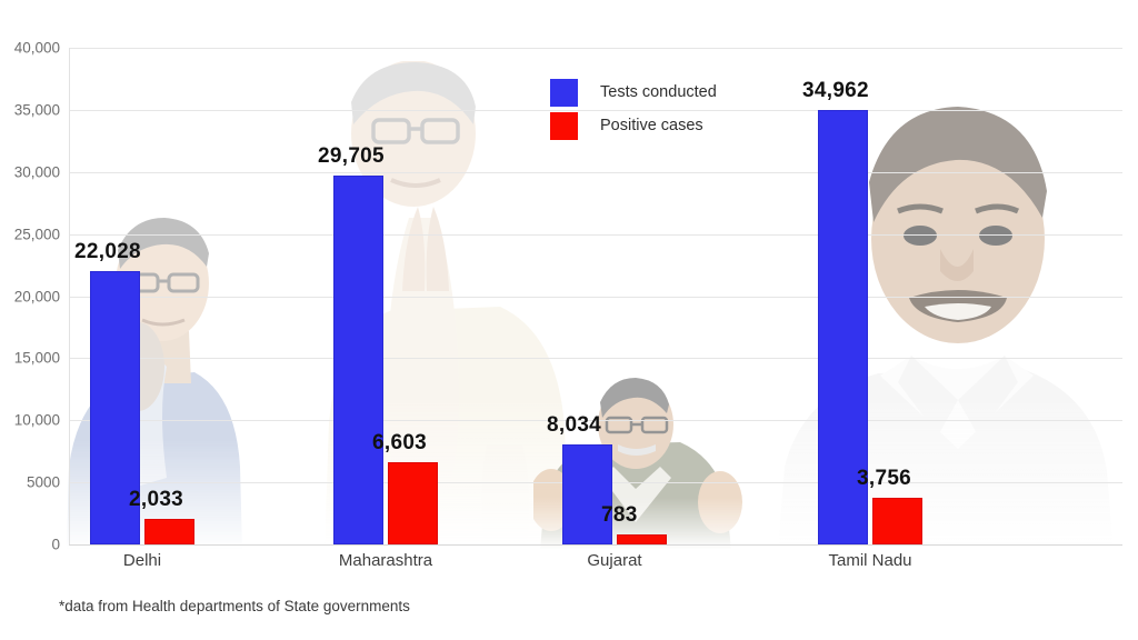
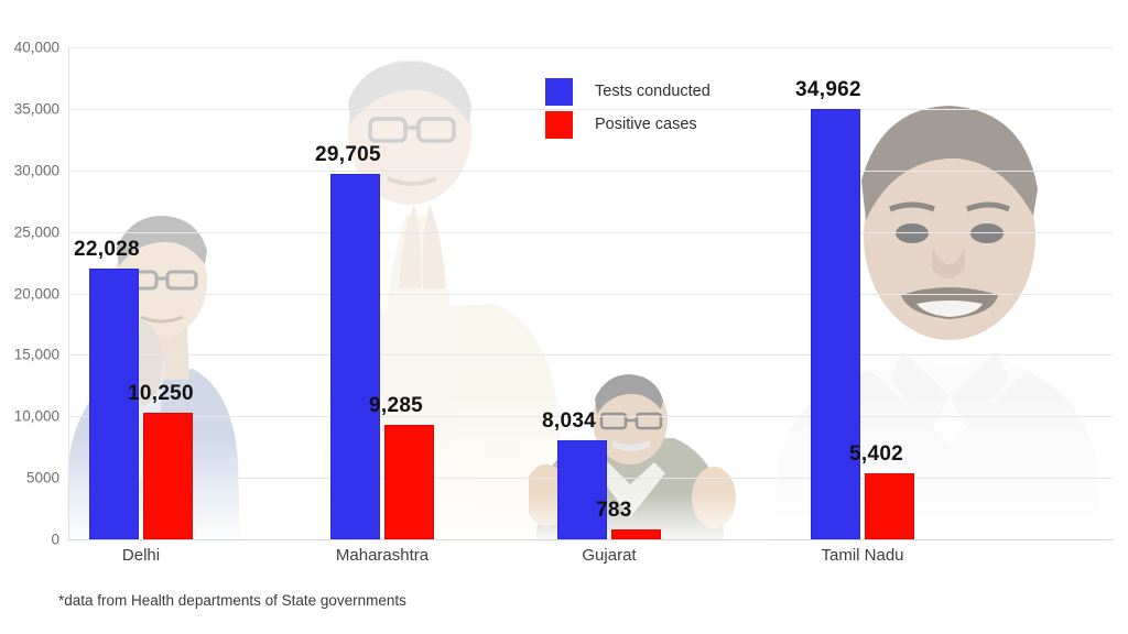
Positive cases/Delhi: 2,033 -> 10,250
Positive cases/Maharashtra: 6,603 -> 9,285
Positive cases/Tamil Nadu: 3,756 -> 5,402
